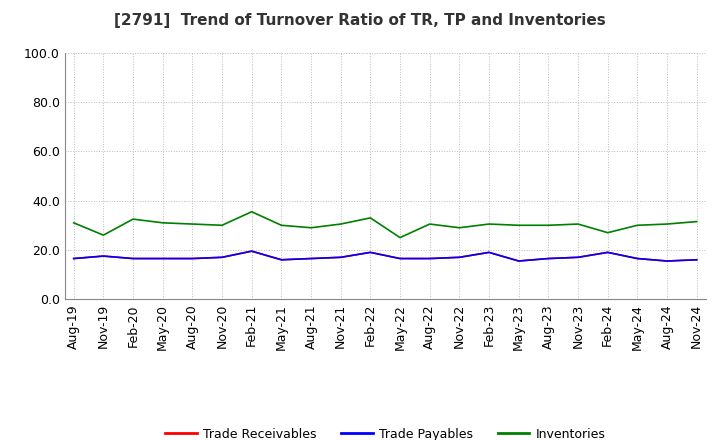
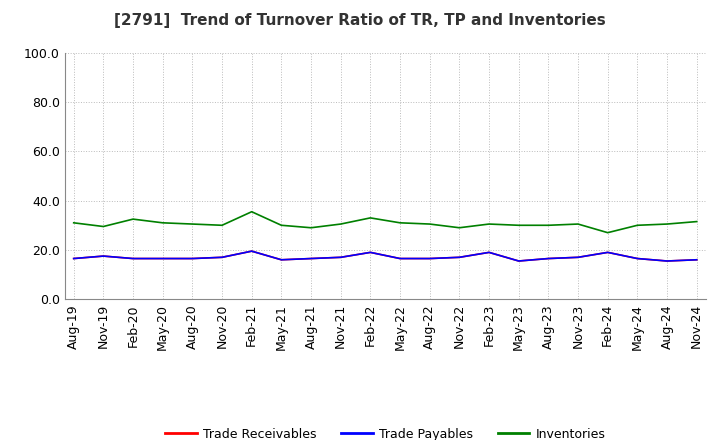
Inventories/Nov-19: 26.0 -> 29.5
Inventories/May-22: 25.0 -> 31.0
